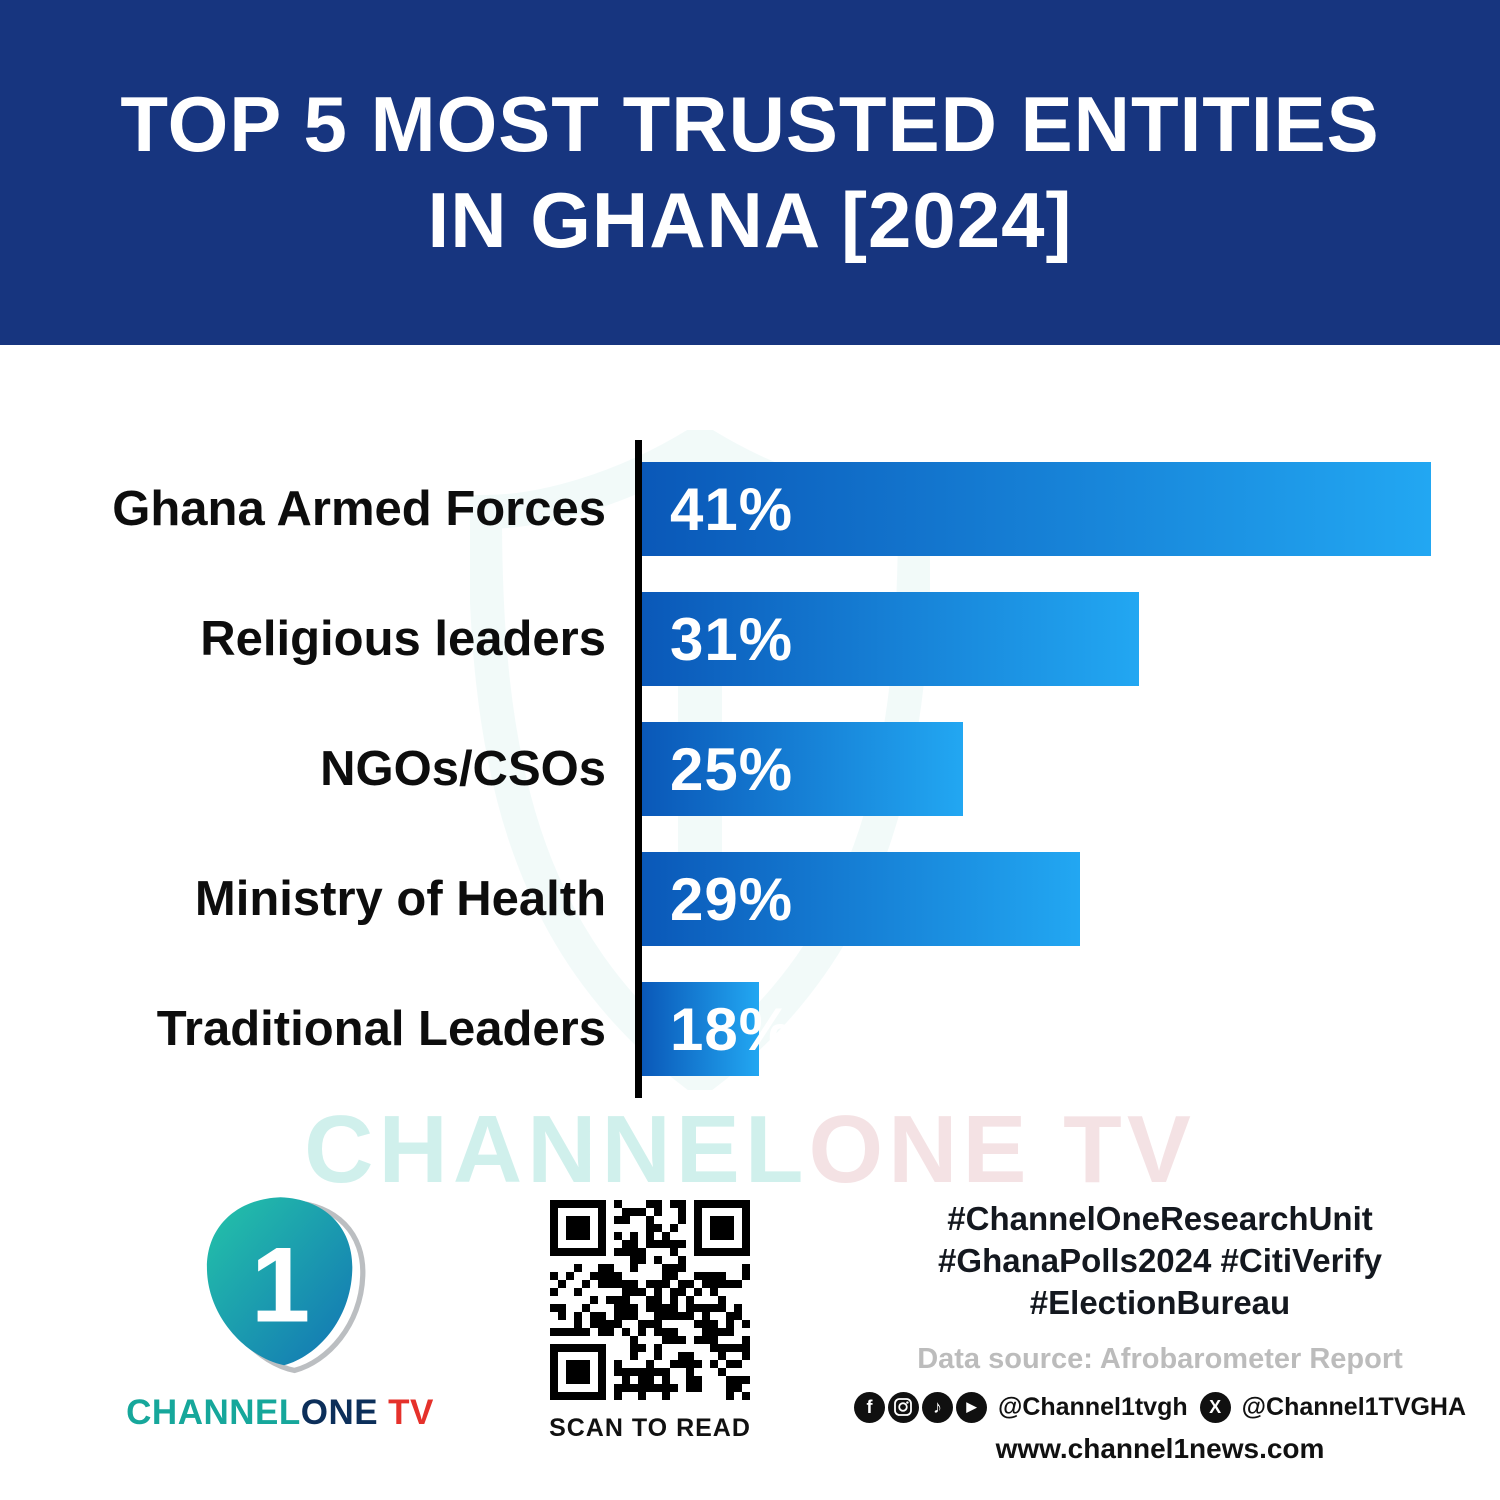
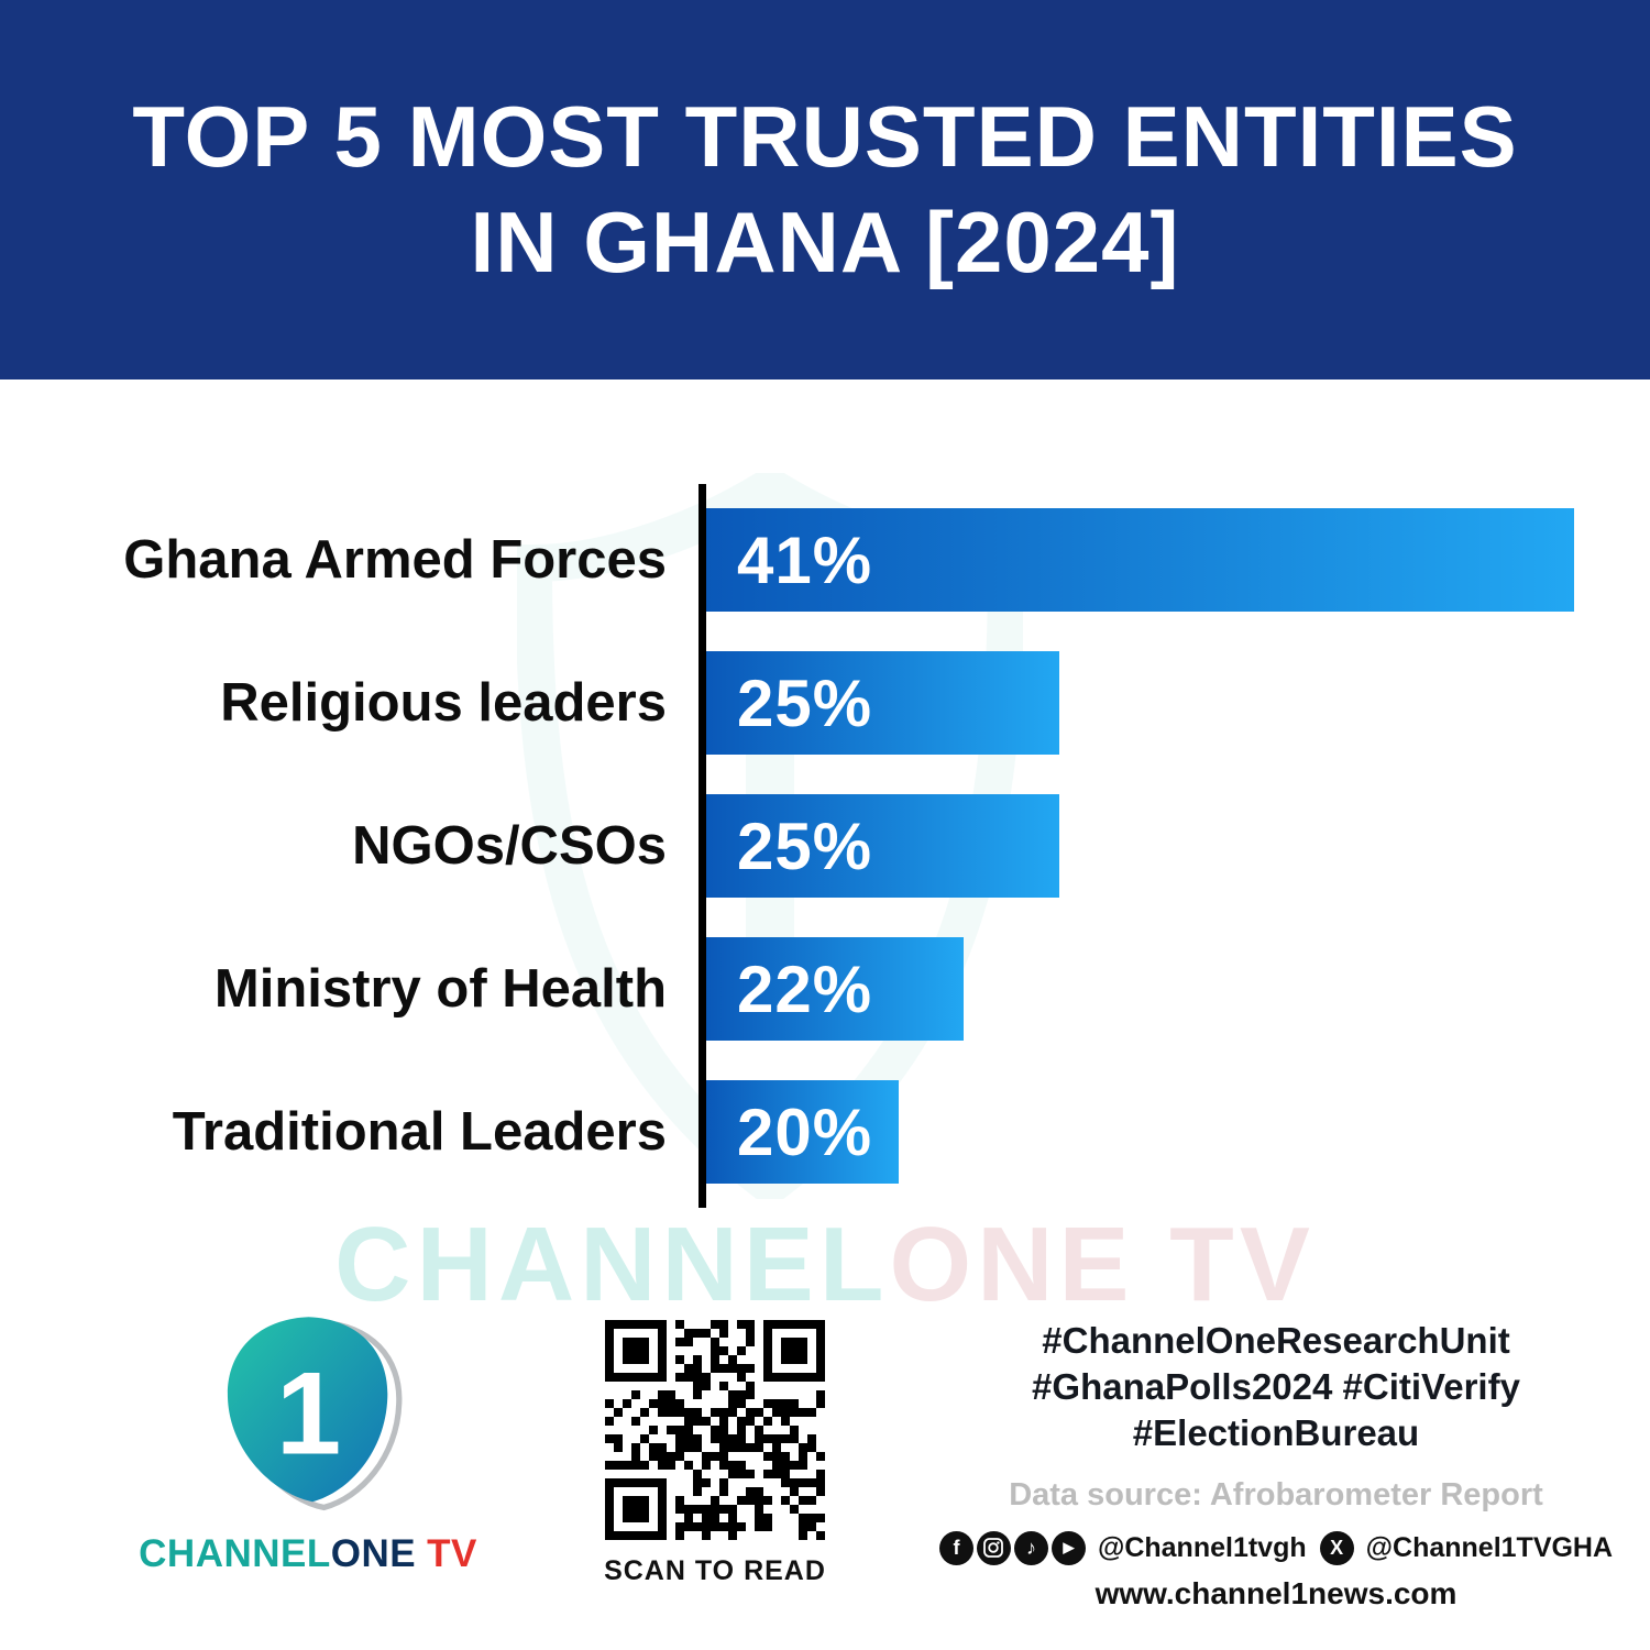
Religious leaders: 31% -> 25%
Ministry of Health: 29% -> 22%
Traditional Leaders: 18% -> 20%
